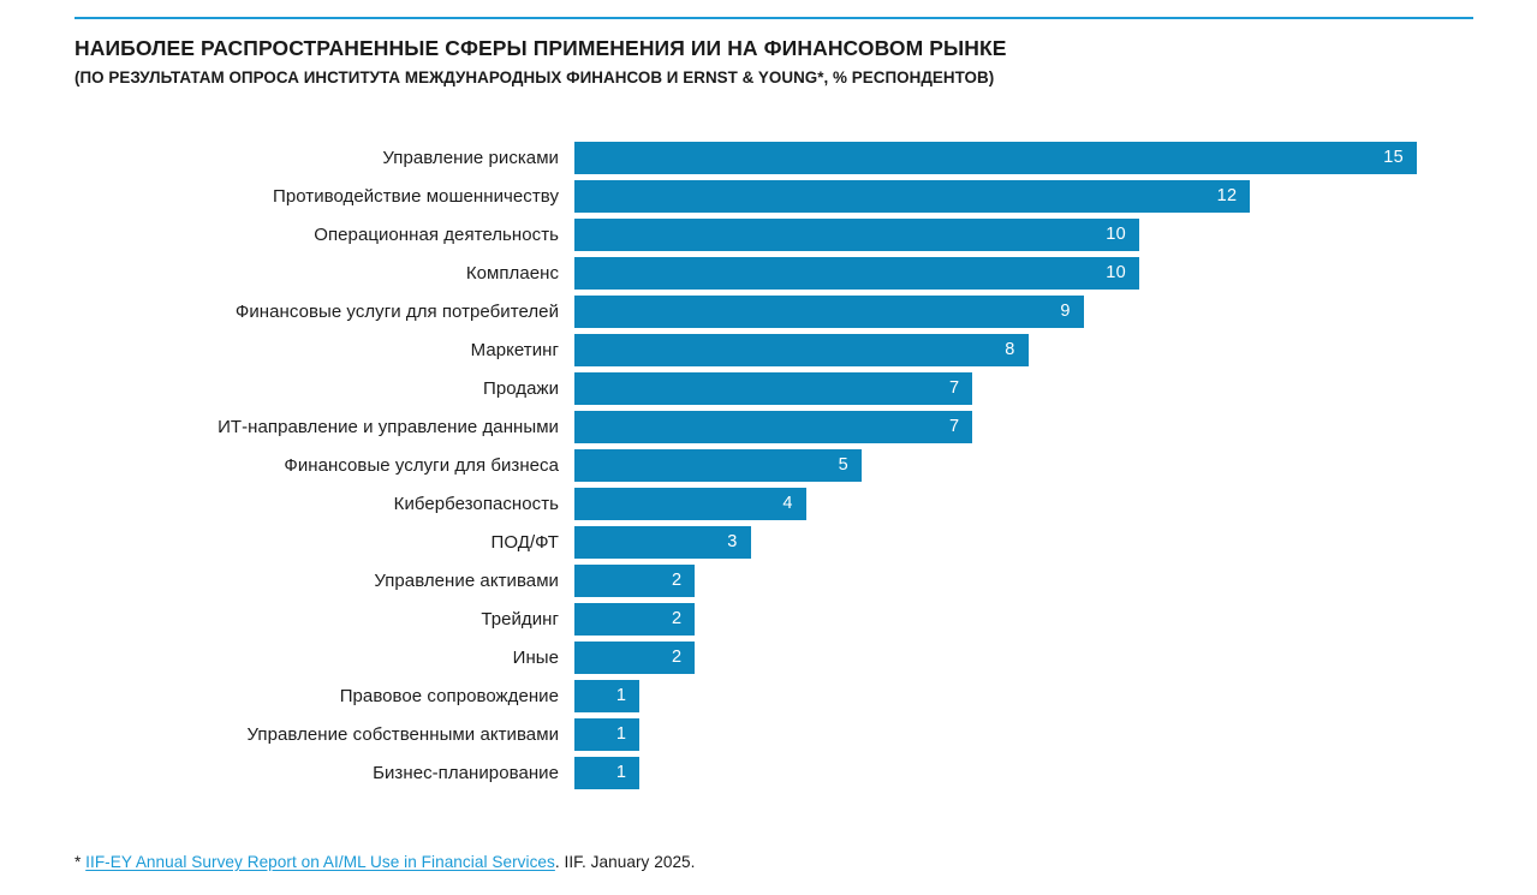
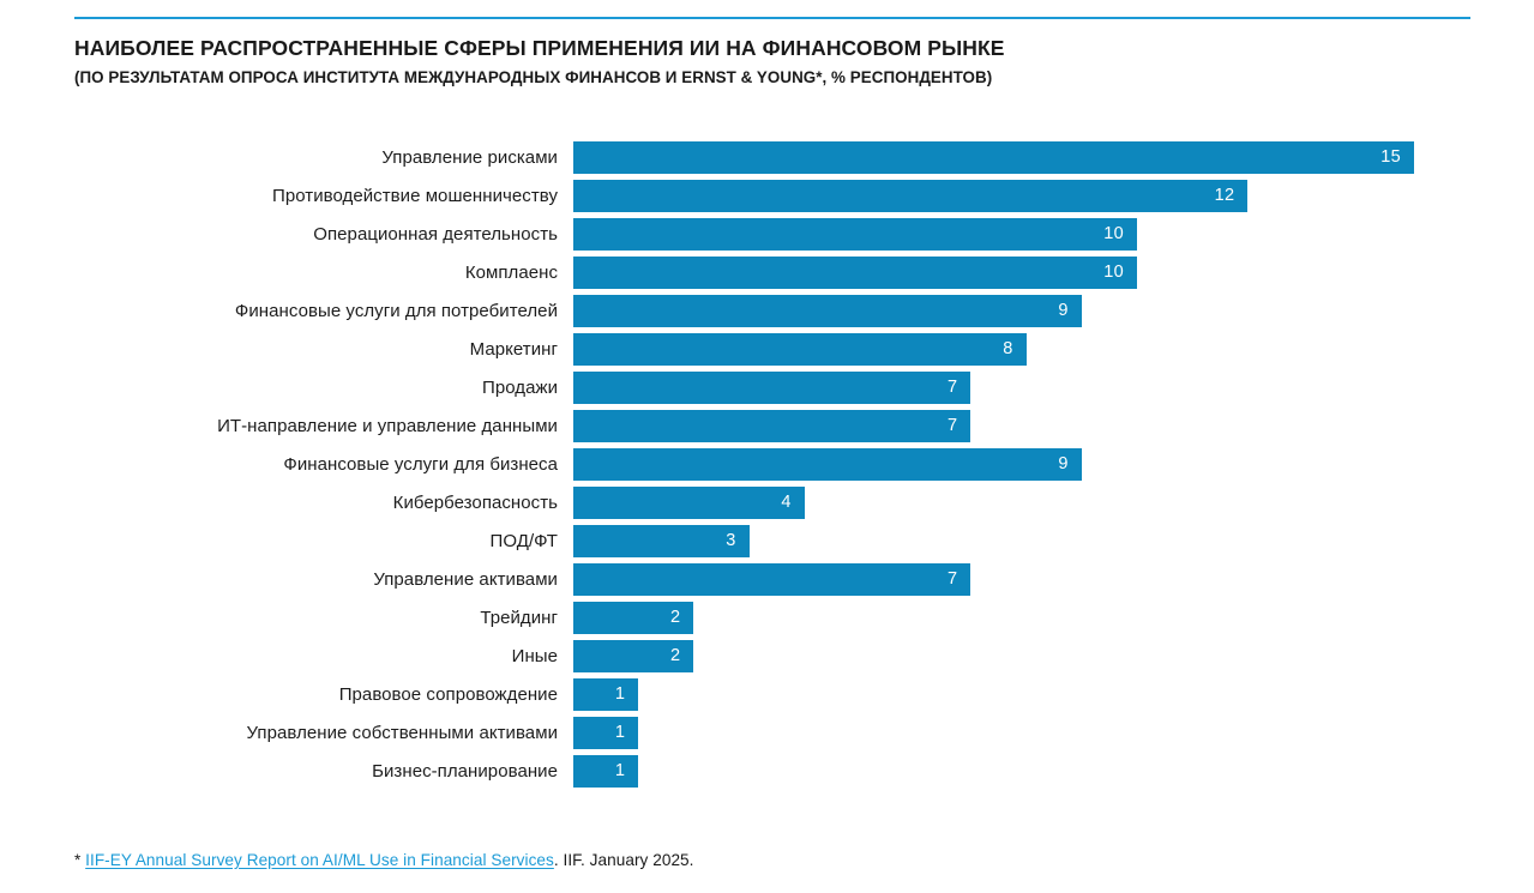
Финансовые услуги для бизнеса: 5 -> 9
Управление активами: 2 -> 7
